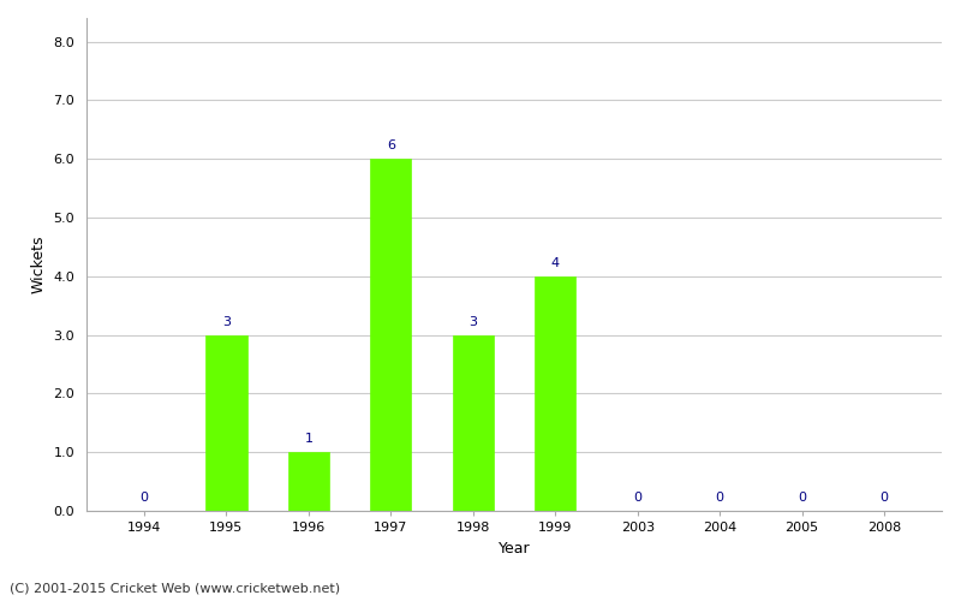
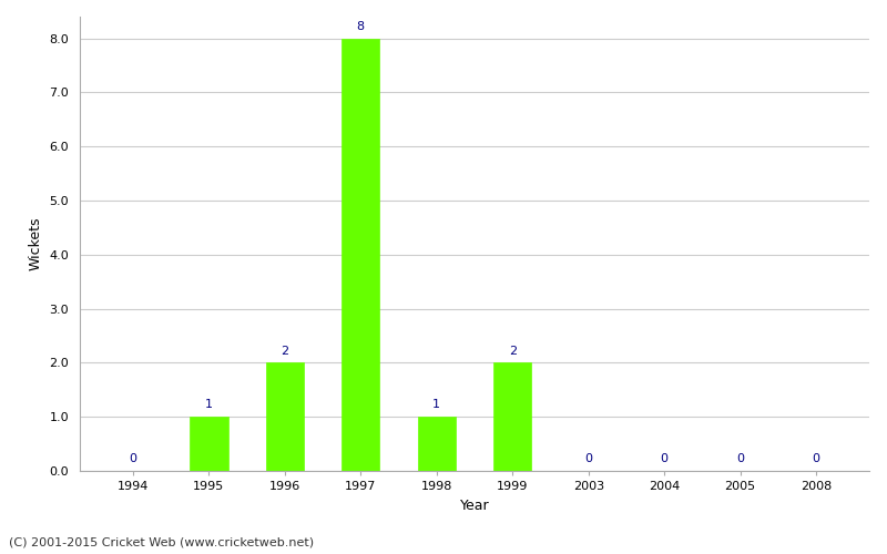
1995: 3 -> 1
1996: 1 -> 2
1997: 6 -> 8
1998: 3 -> 1
1999: 4 -> 2
